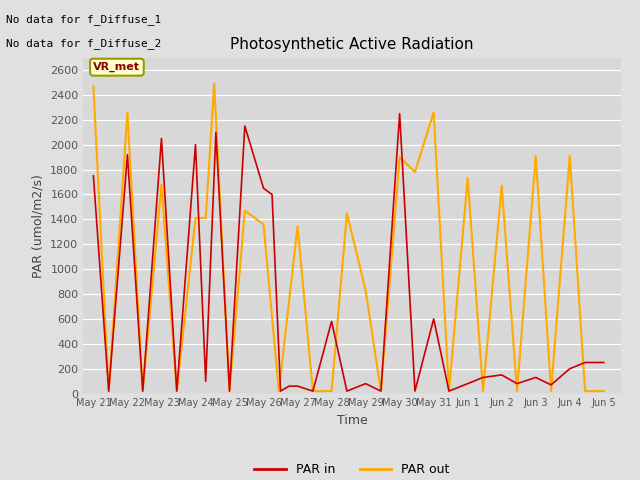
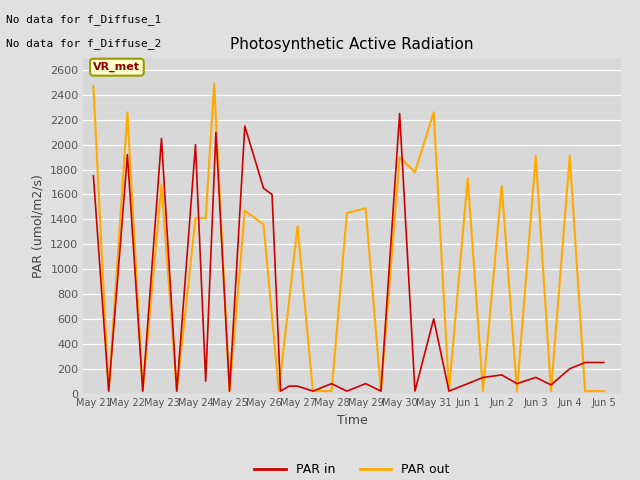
PAR in/May 28: 580 -> 80
PAR out/May 29: 830 -> 1490
